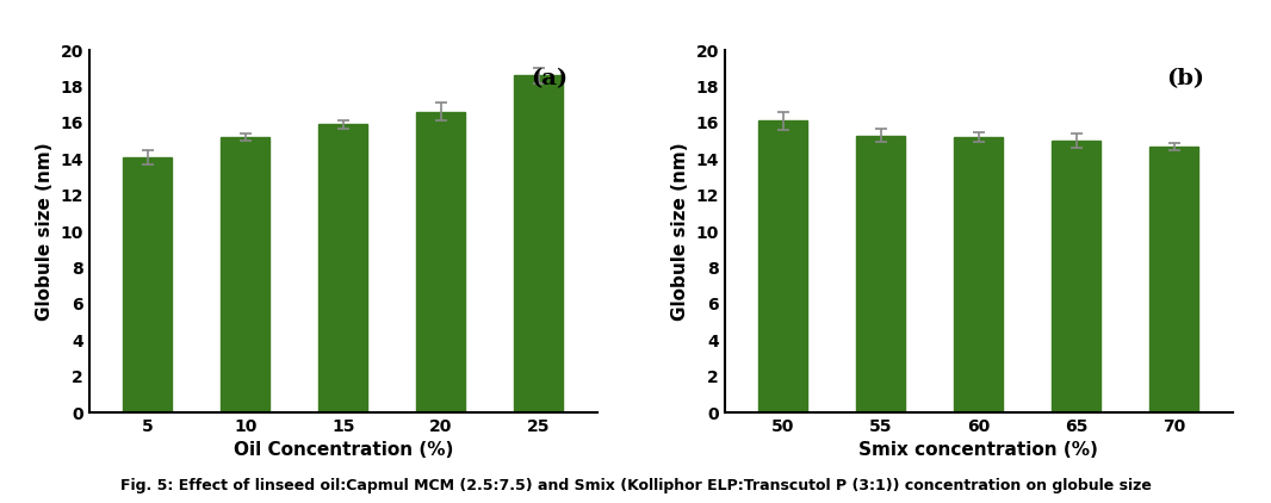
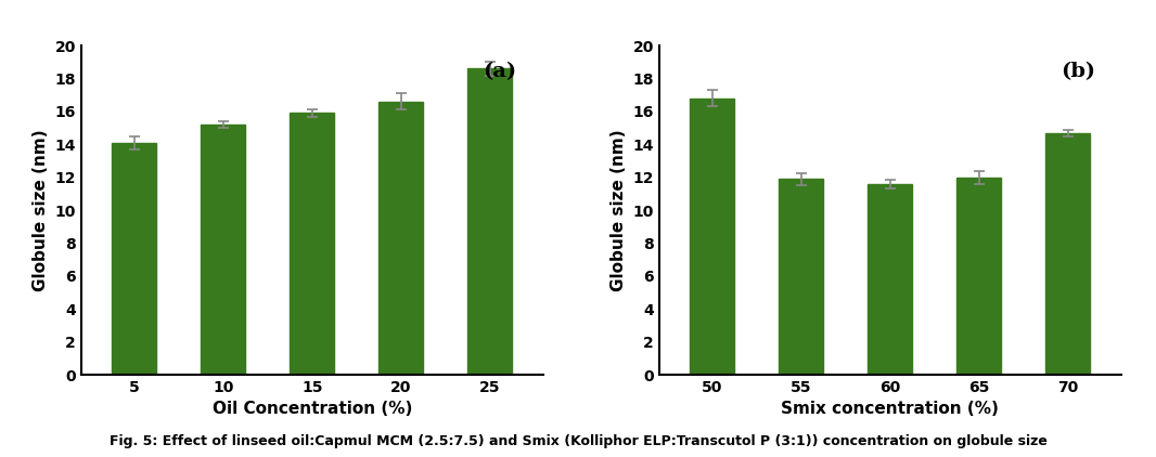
50: 16.1 -> 16.8
55: 15.3 -> 11.9
60: 15.2 -> 11.6
65: 15.0 -> 12.0
